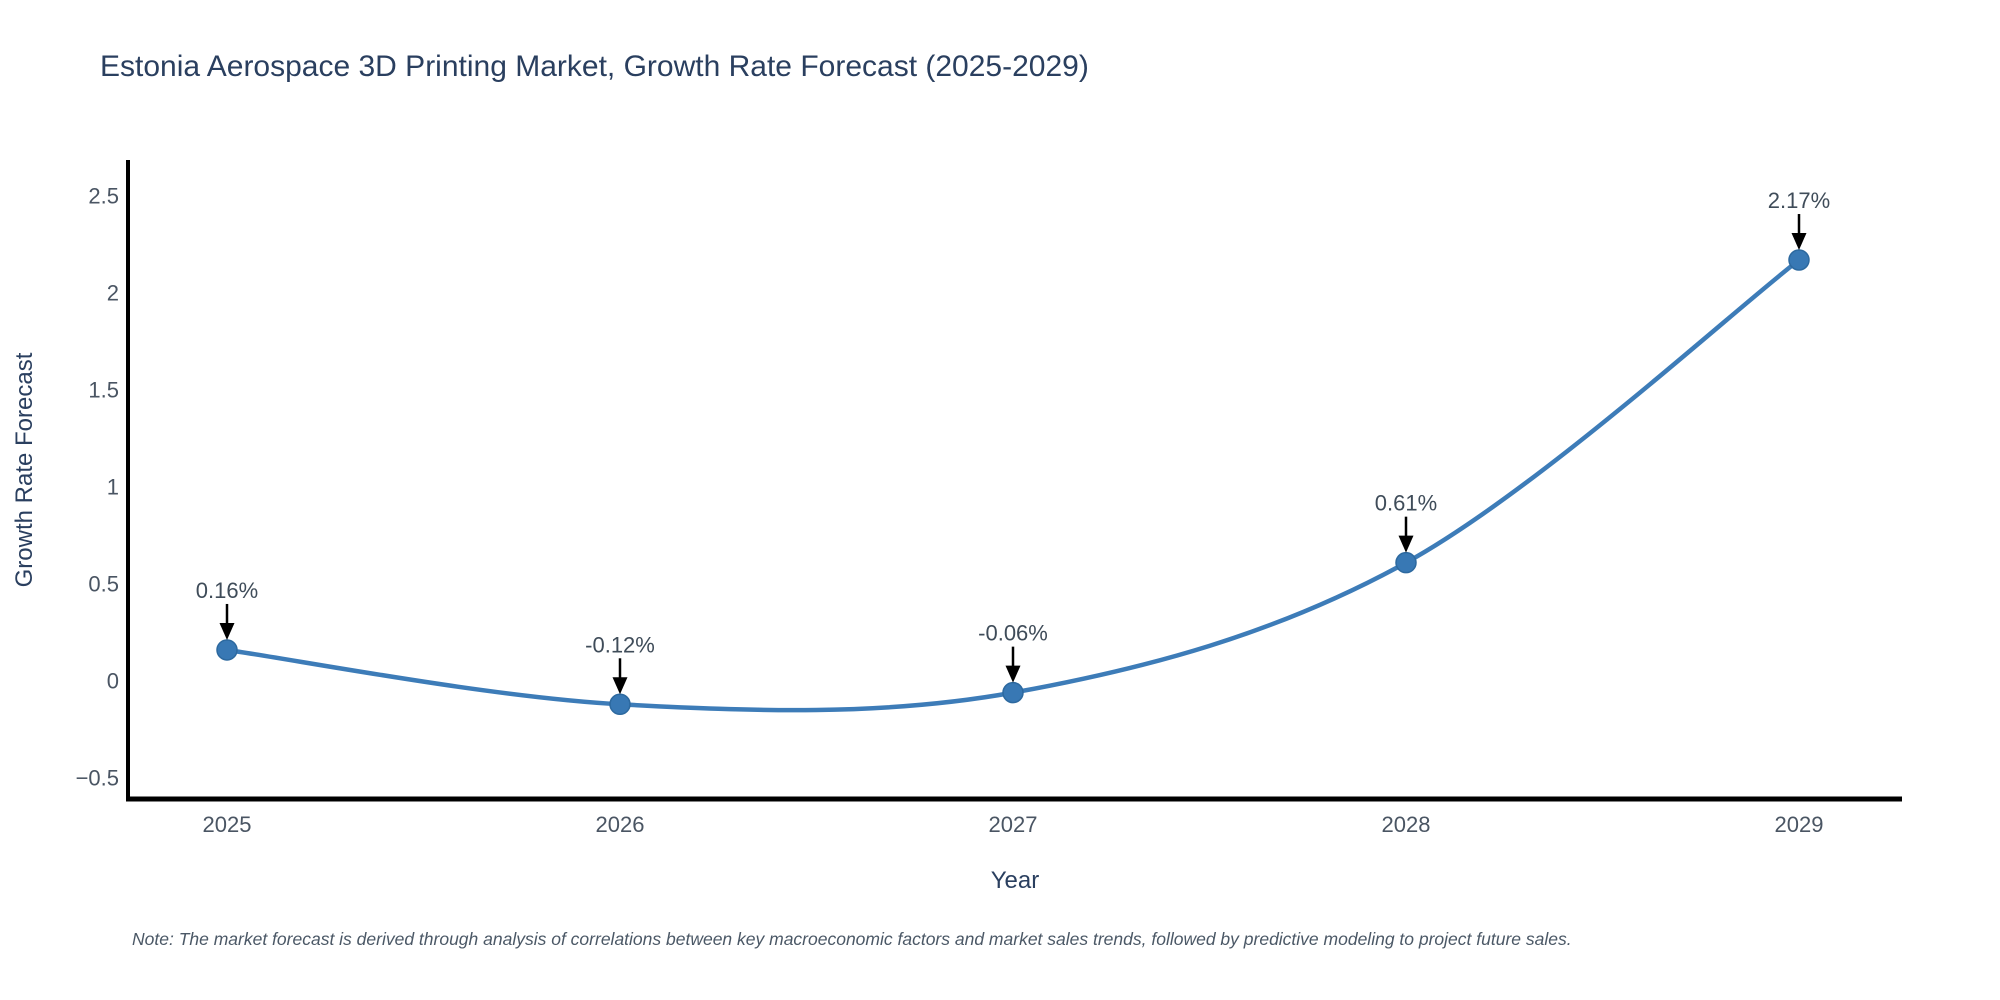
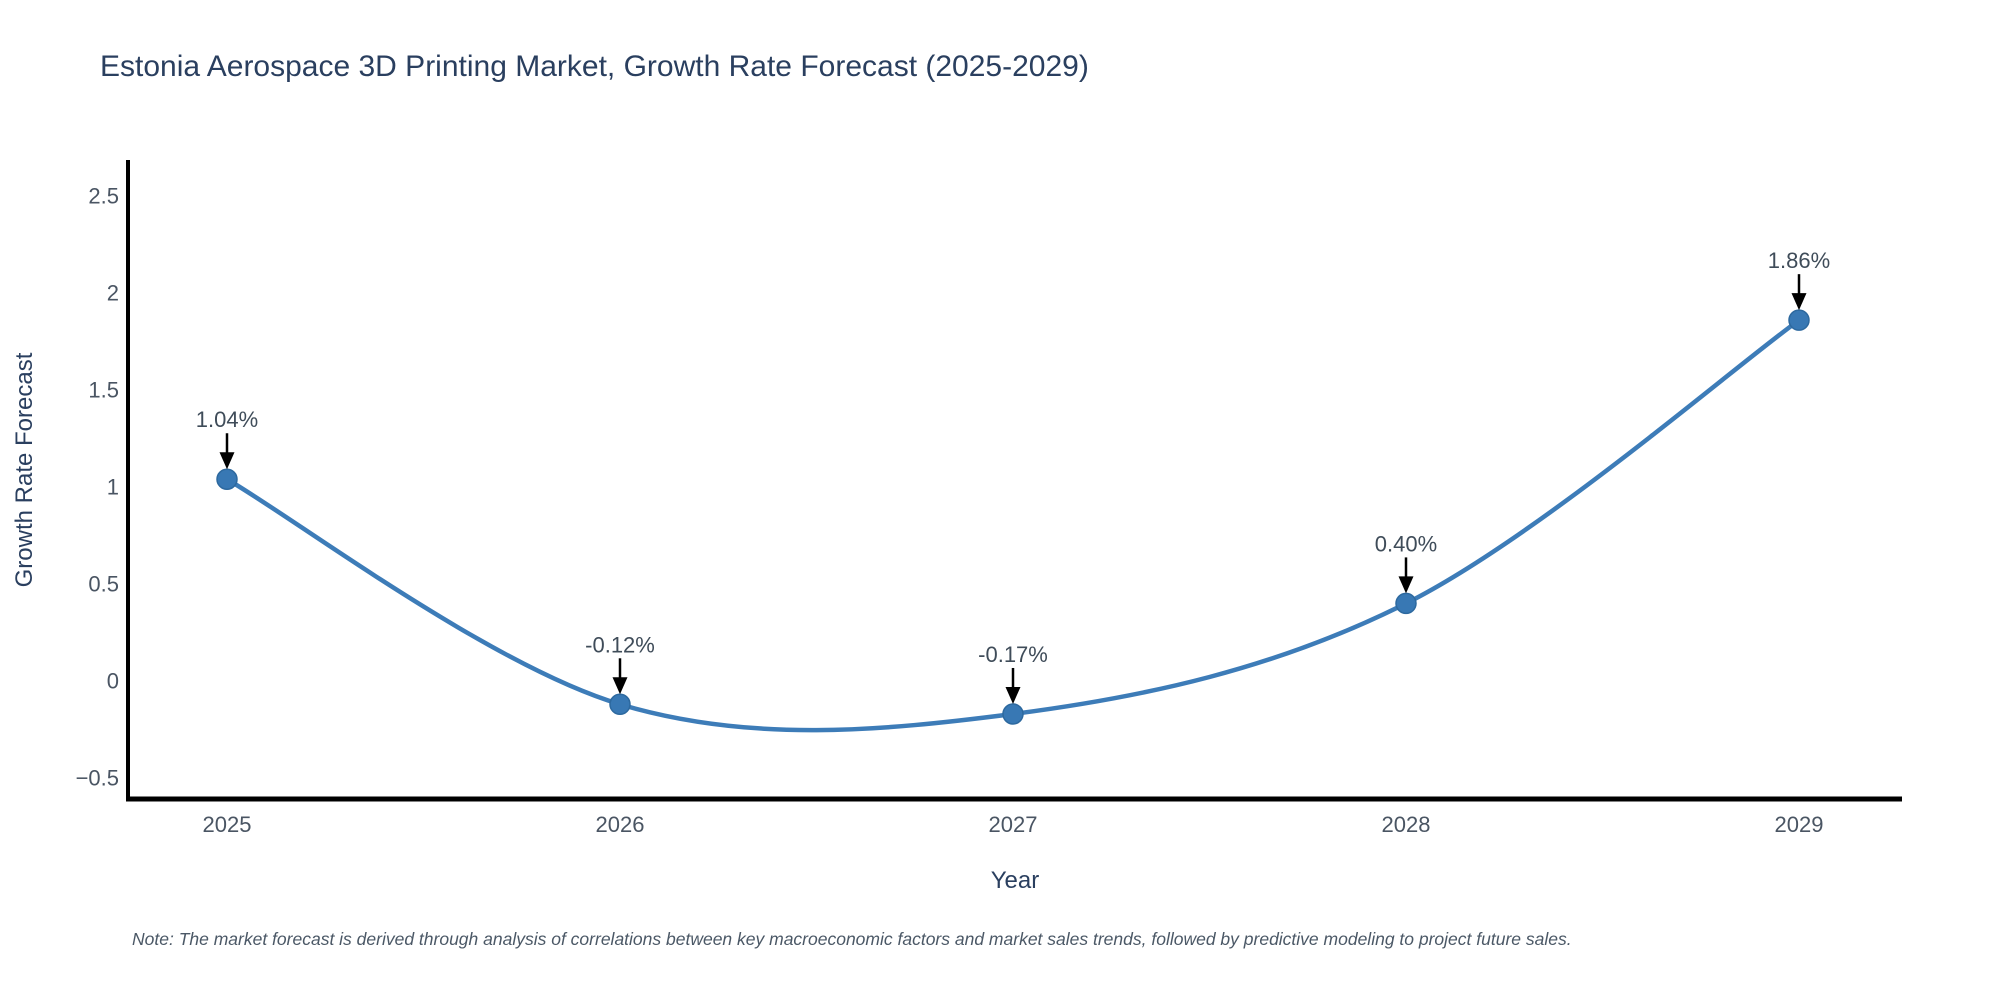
2025: 0.16% -> 1.04%
2027: -0.06% -> -0.17%
2028: 0.61% -> 0.40%
2029: 2.17% -> 1.86%
